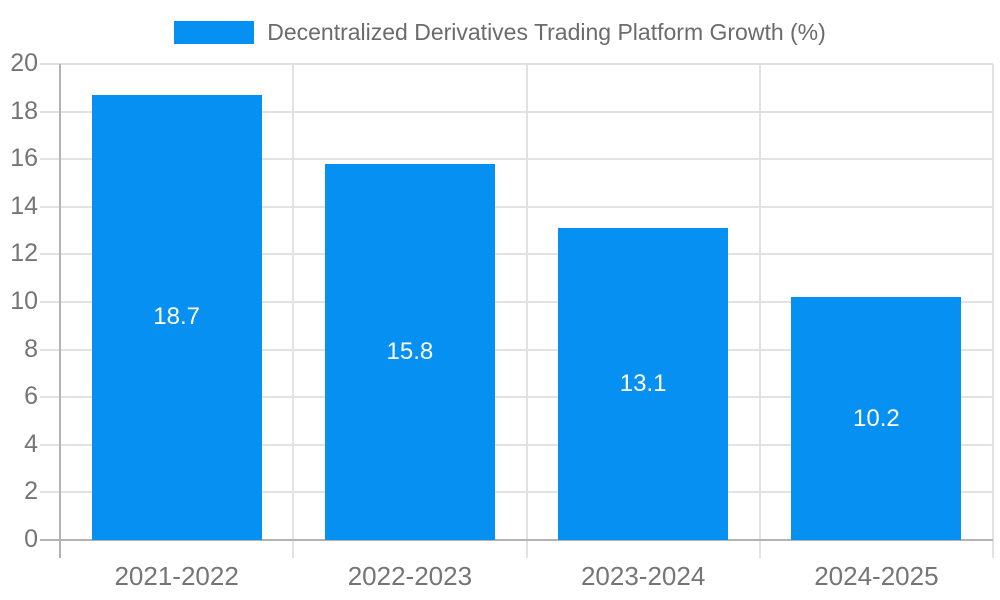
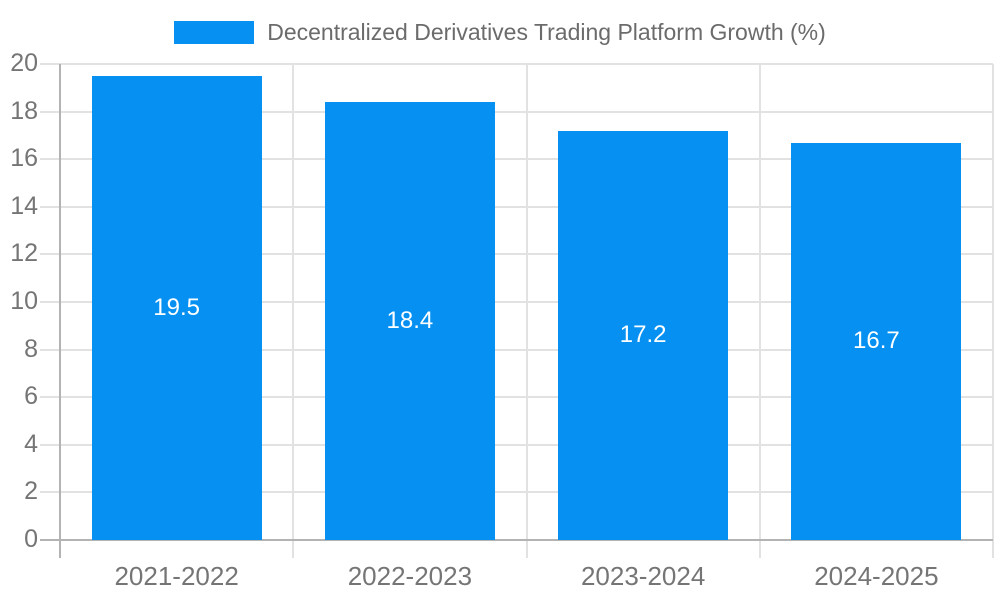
2021-2022: 18.7 -> 19.5
2022-2023: 15.8 -> 18.4
2023-2024: 13.1 -> 17.2
2024-2025: 10.2 -> 16.7
